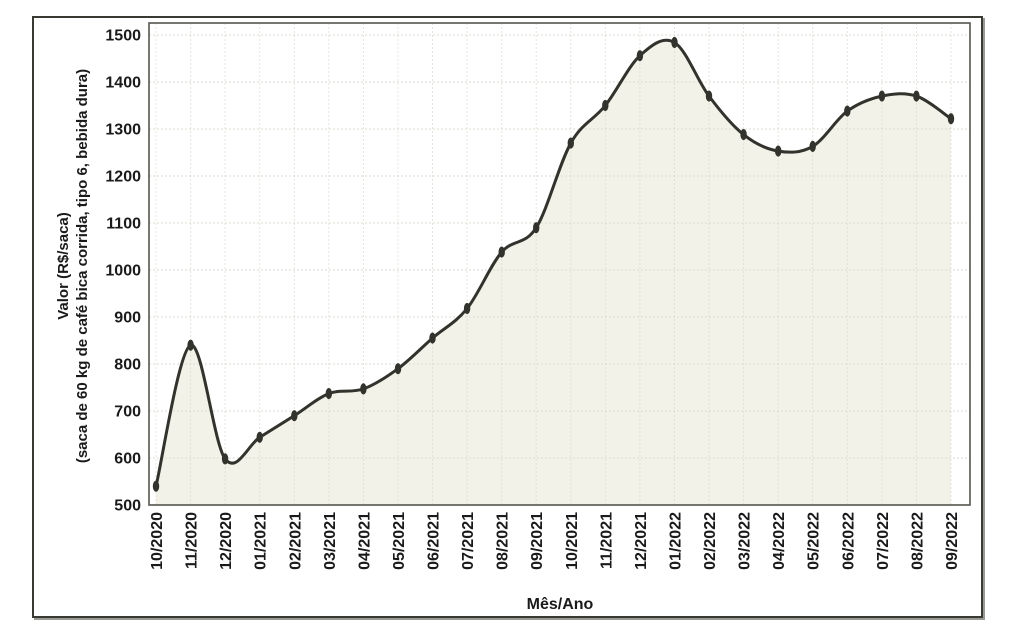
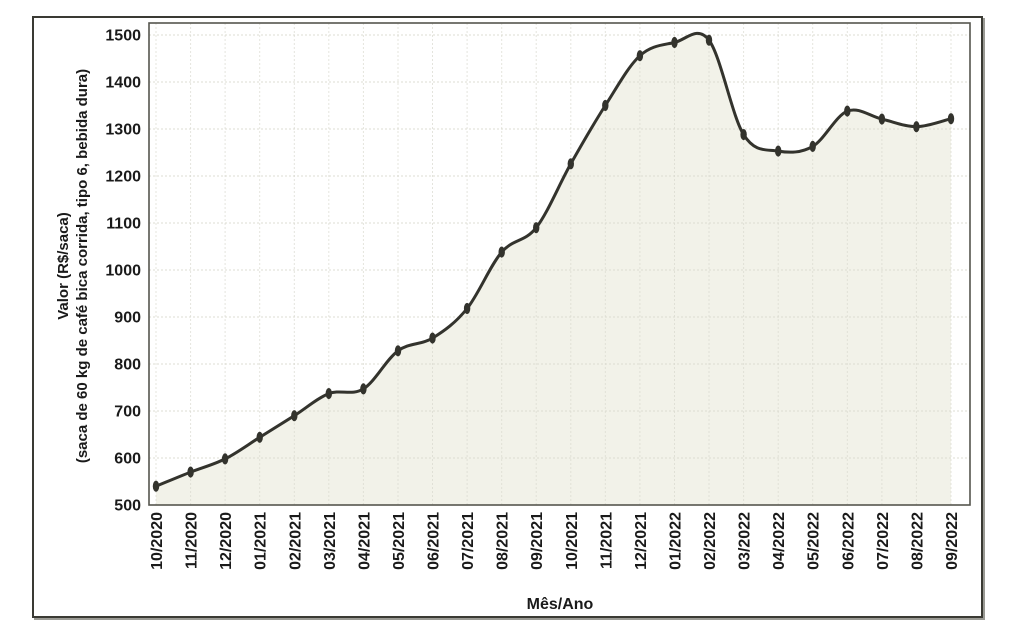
11/2020: 840 -> 570
05/2021: 790 -> 830
10/2021: 1270 -> 1230
02/2022: 1370 -> 1490
07/2022: 1370 -> 1320
08/2022: 1370 -> 1300
